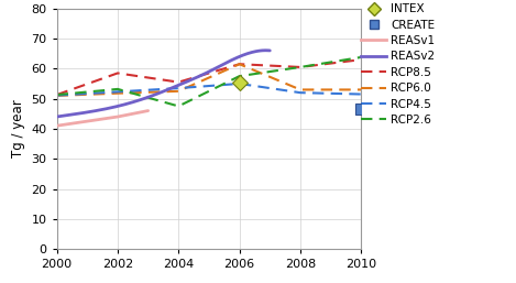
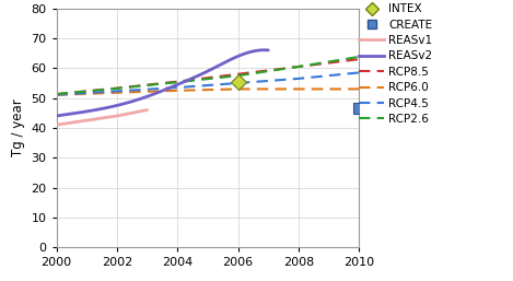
RCP8.5/2002: 58.5 -> 53.3
RCP2.6/2004: 47.5 -> 55.3
RCP8.5/2006: 61.5 -> 58.0
RCP6.0/2006: 61.5 -> 53.0
RCP4.5/2008: 52.0 -> 56.5
RCP4.5/2010: 51.5 -> 58.5
